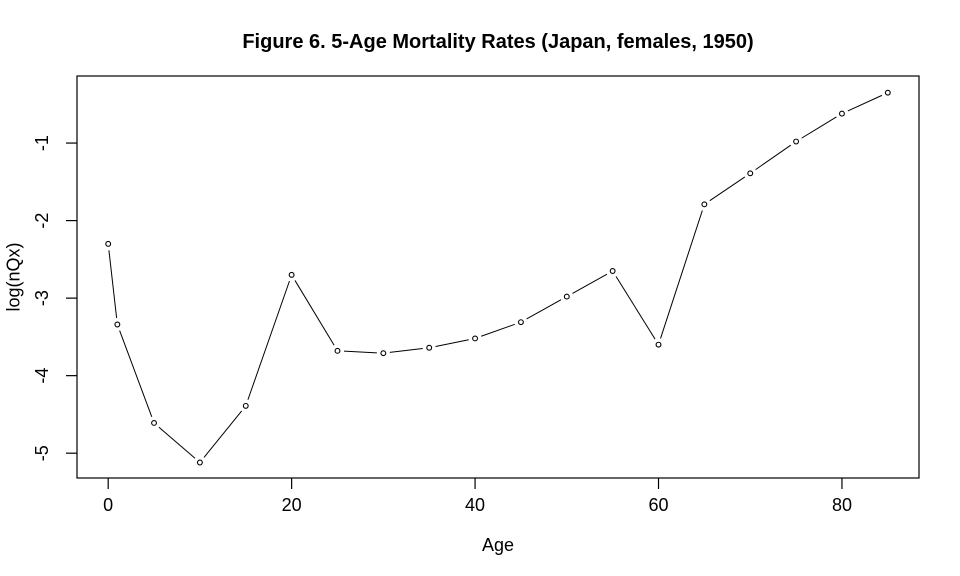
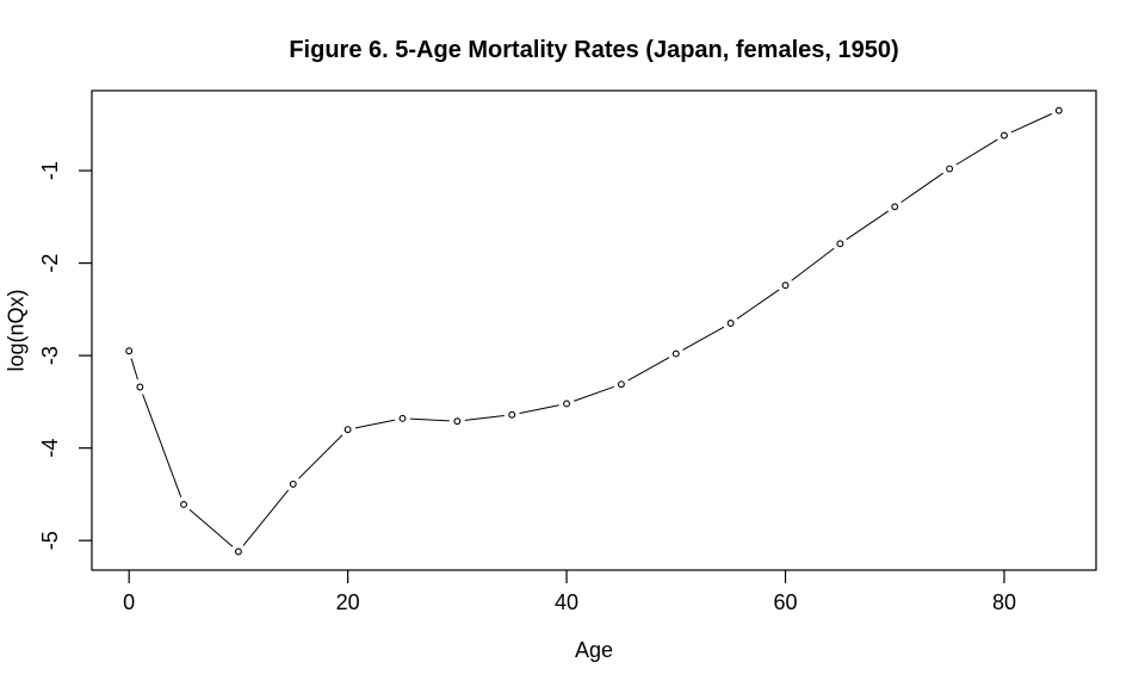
0: -2.3 -> -3.0
20: -2.7 -> -3.8
60: -3.6 -> -2.2
